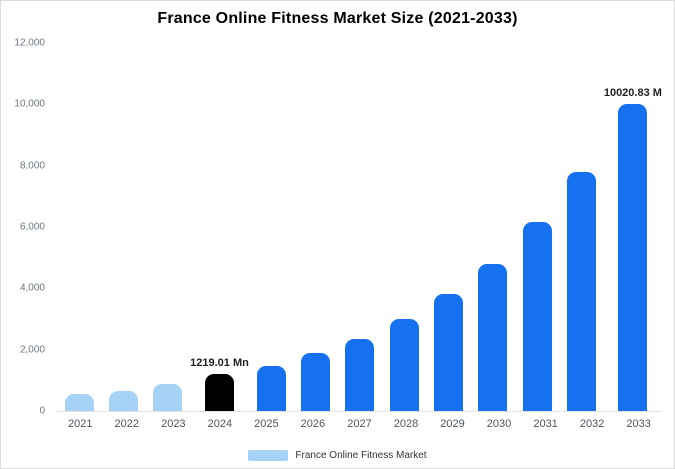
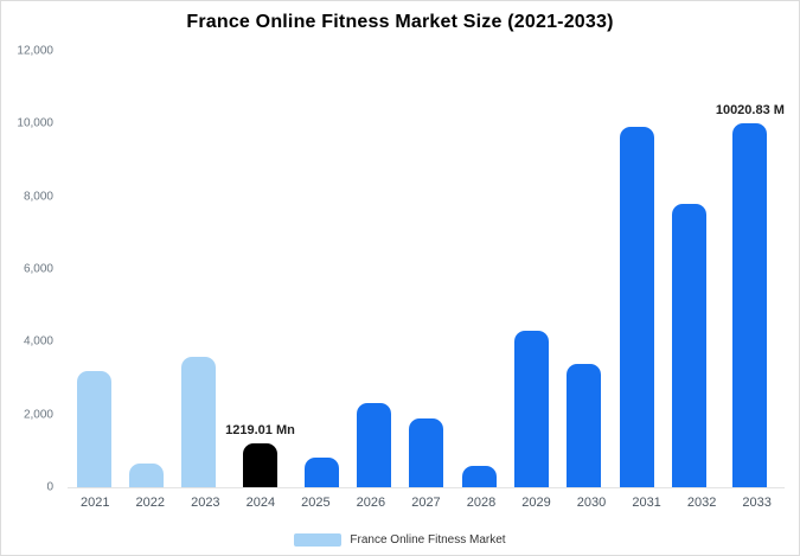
2021: 600 -> 3200
2023: 900 -> 3600
2025: 1500 -> 800
2026: 1900 -> 2300
2027: 2300 -> 1900
2028: 3000 -> 600
2029: 3800 -> 4300
2030: 4800 -> 3400
2031: 6200 -> 9900
